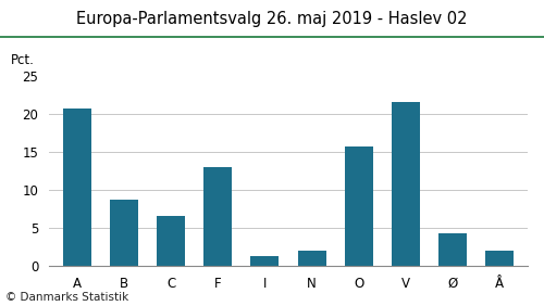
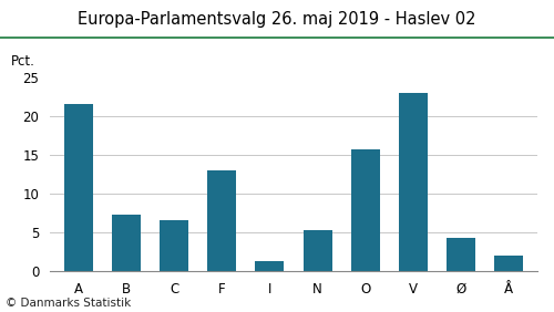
A: 20.8 -> 21.7
B: 8.8 -> 7.3
N: 2.0 -> 5.3
V: 21.6 -> 23.0
